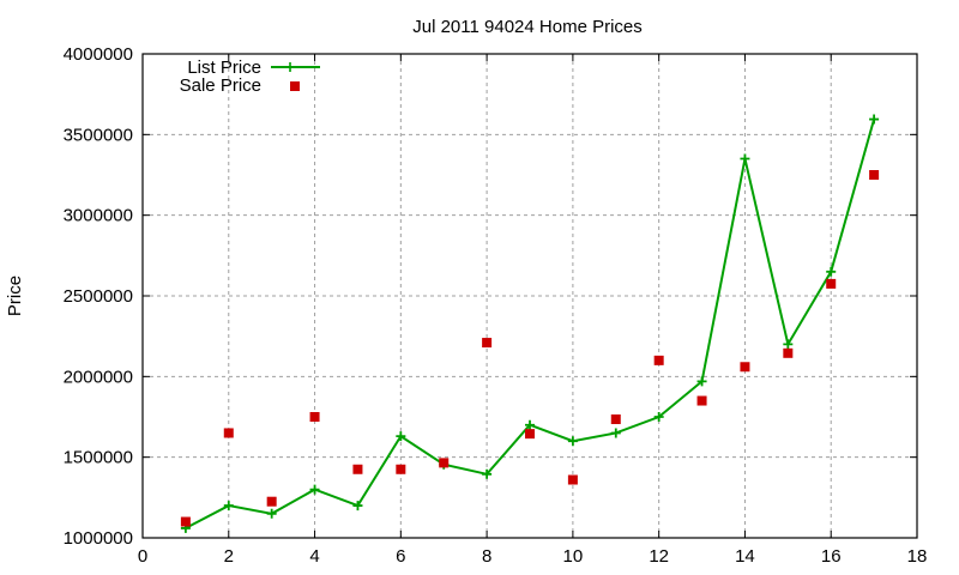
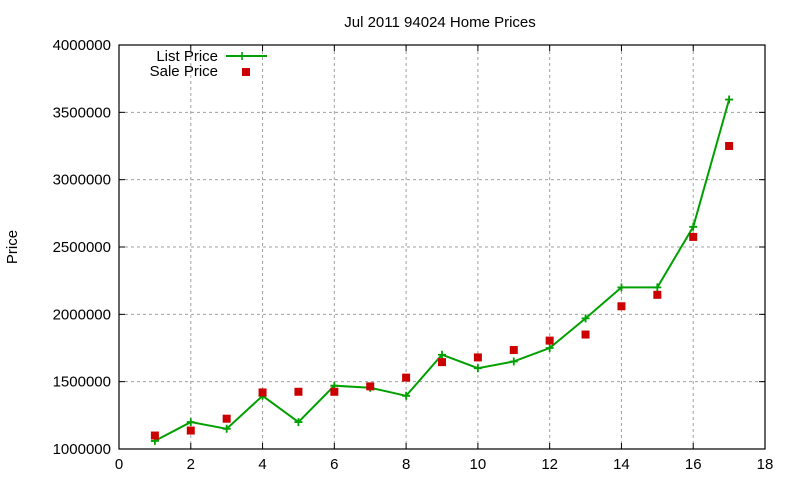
Sale Price/2: 1650000 -> 1140000
List Price/4: 1300000 -> 1400000
Sale Price/4: 1750000 -> 1420000
List Price/6: 1630000 -> 1470000
Sale Price/8: 2210000 -> 1530000
Sale Price/10: 1360000 -> 1680000
Sale Price/12: 2100000 -> 1800000
List Price/14: 3350000 -> 2200000
